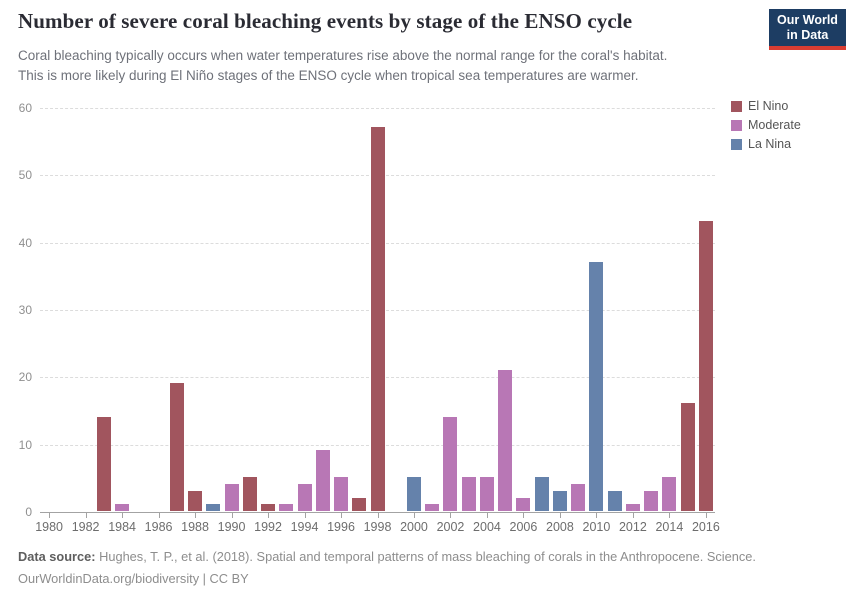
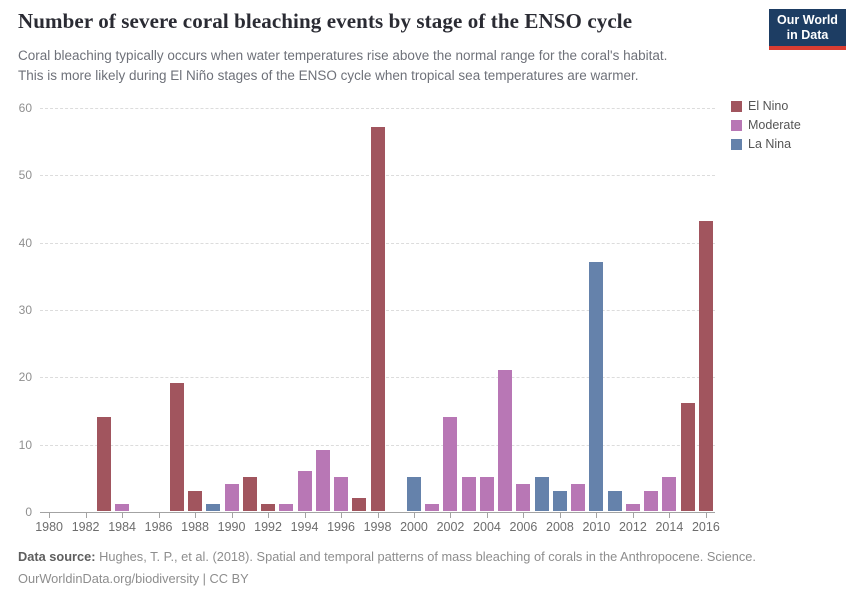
1994: 4 -> 6
2006: 2 -> 4
